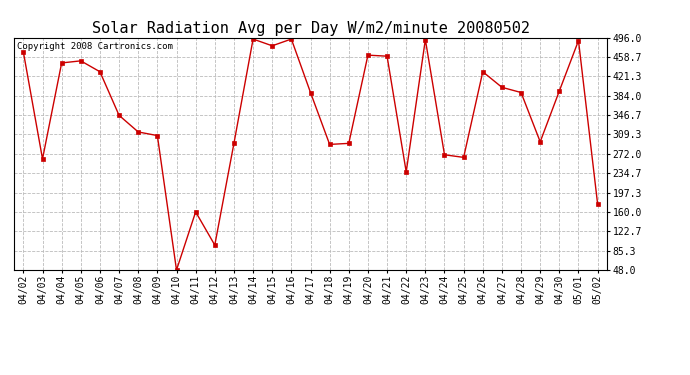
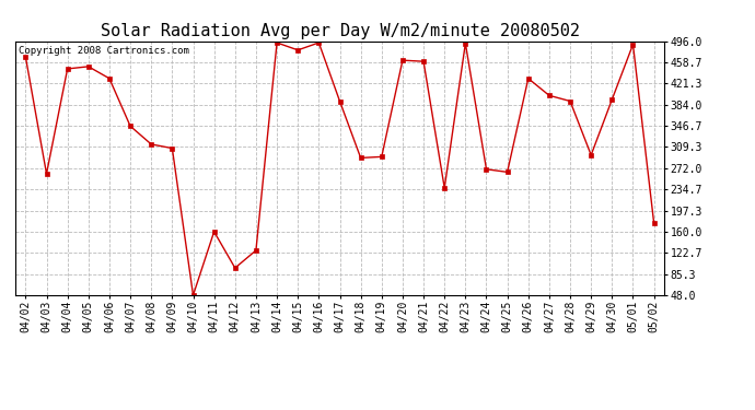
04/13: 292 -> 127
